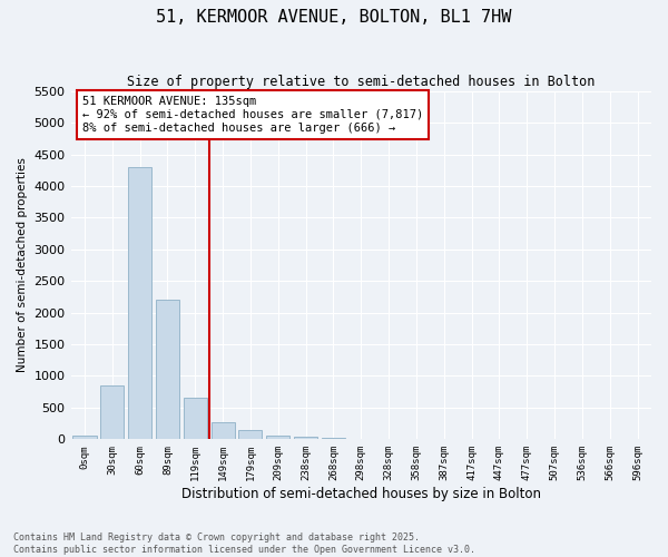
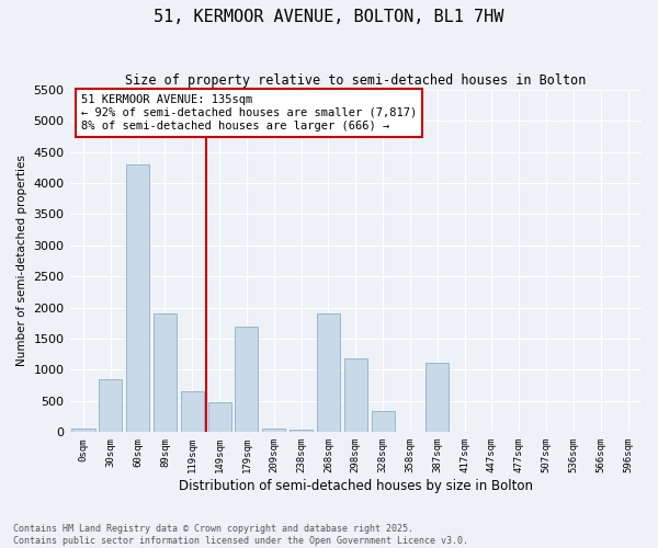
89sqm: 2200 -> 1900
149sqm: 270 -> 480
179sqm: 140 -> 1700
268sqm: 20 -> 1900
298sqm: 0 -> 1180
328sqm: 0 -> 340
387sqm: 0 -> 1120
